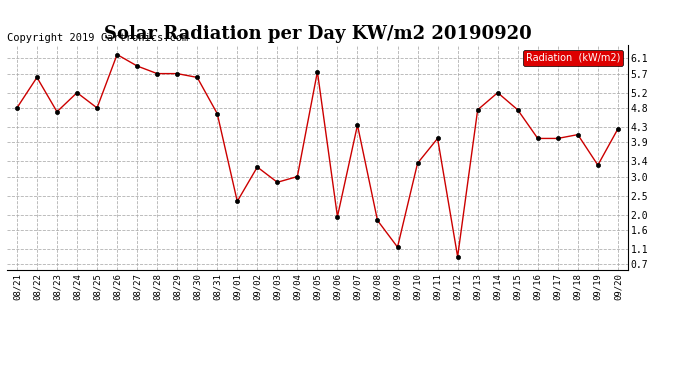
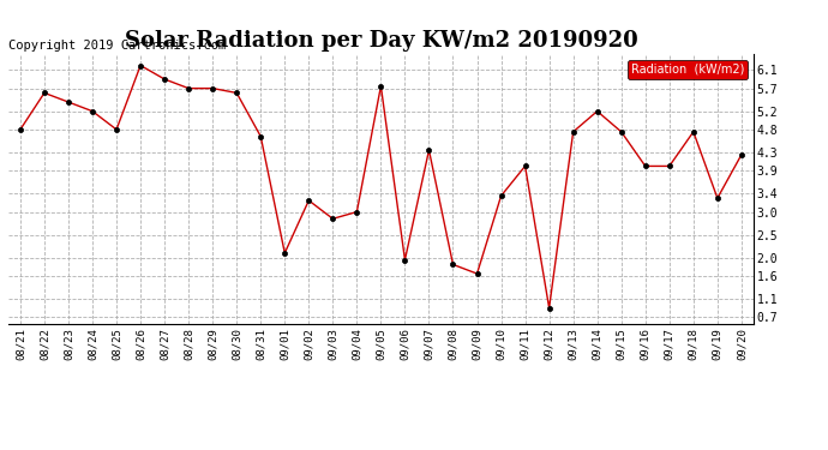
08/23: 4.70 -> 5.40
09/01: 2.35 -> 2.10
09/09: 1.15 -> 1.65
09/18: 4.10 -> 4.75
